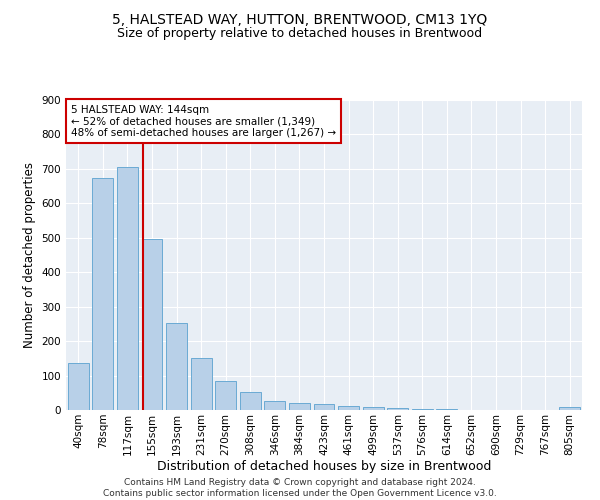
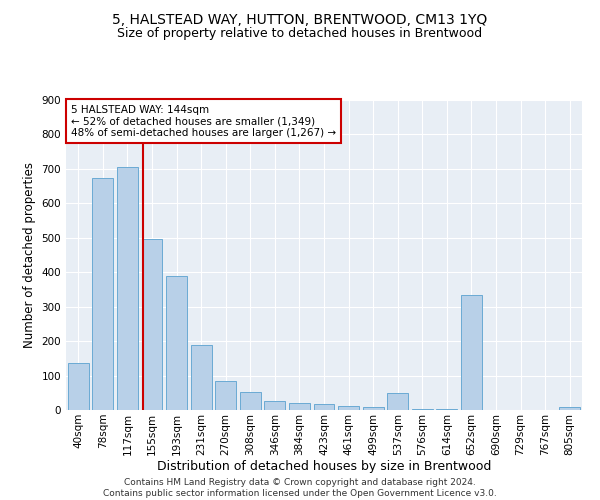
193sqm: 253 -> 390
231sqm: 150 -> 190
537sqm: 7 -> 50
652sqm: 1 -> 335
